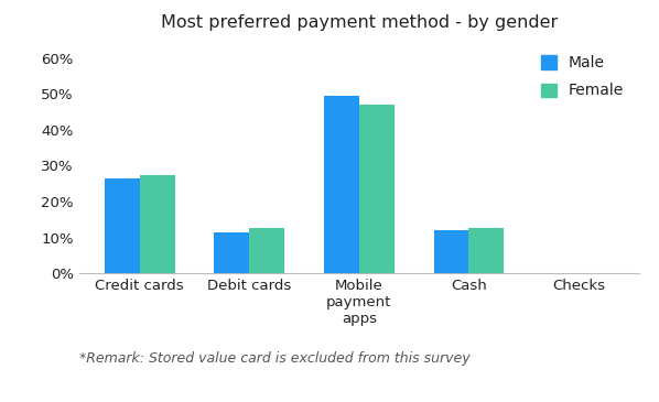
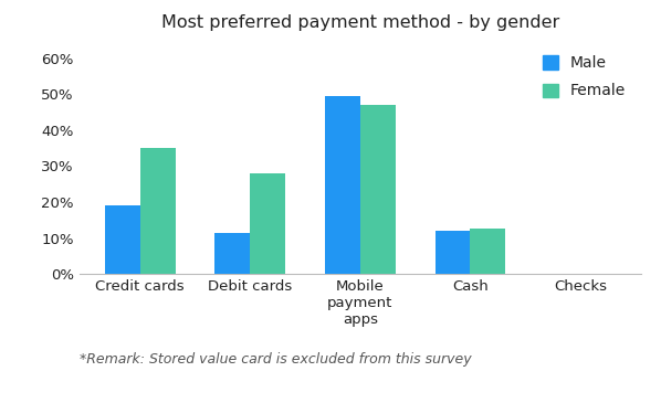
Male/Credit cards: 26.5% -> 19.0%
Female/Credit cards: 27.5% -> 35.0%
Female/Debit cards: 12.5% -> 28.0%
